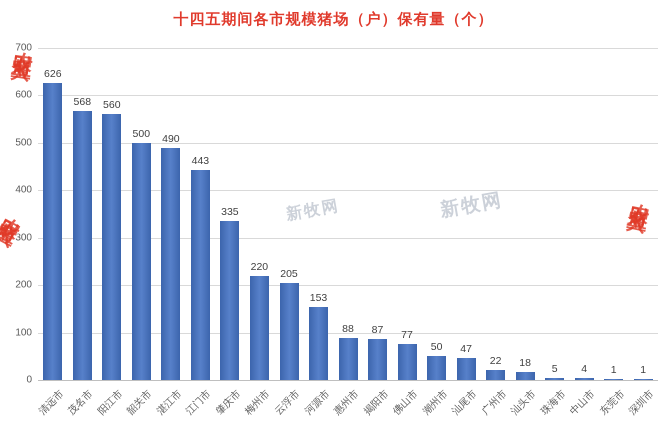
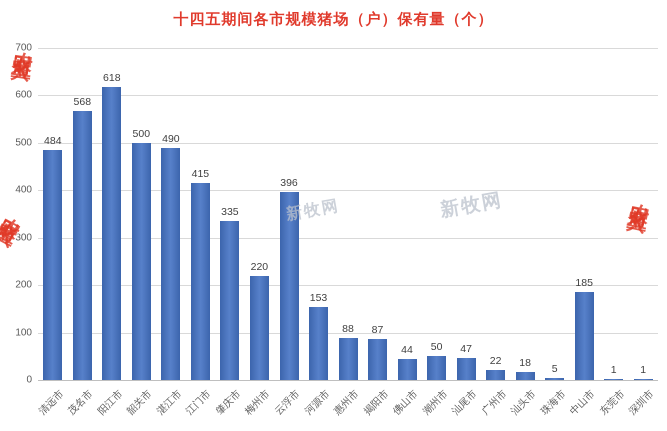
清远市: 626 -> 484
阳江市: 560 -> 618
江门市: 443 -> 415
云浮市: 205 -> 396
佛山市: 77 -> 44
中山市: 4 -> 185
